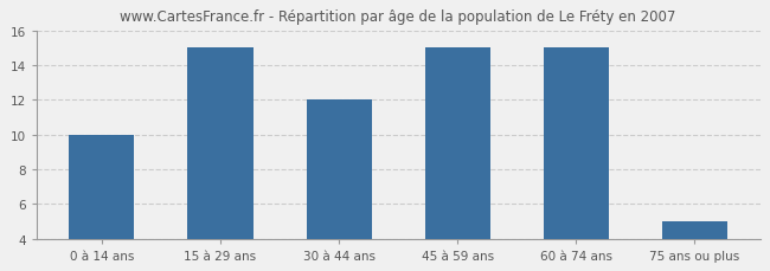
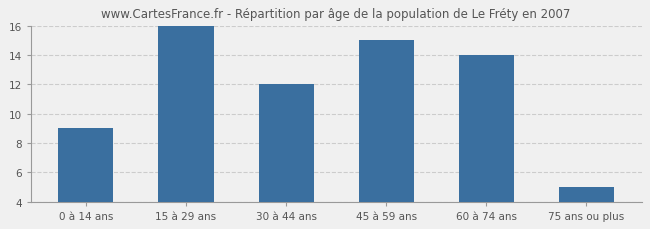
0 à 14 ans: 10 -> 9
15 à 29 ans: 15 -> 16
60 à 74 ans: 15 -> 14
